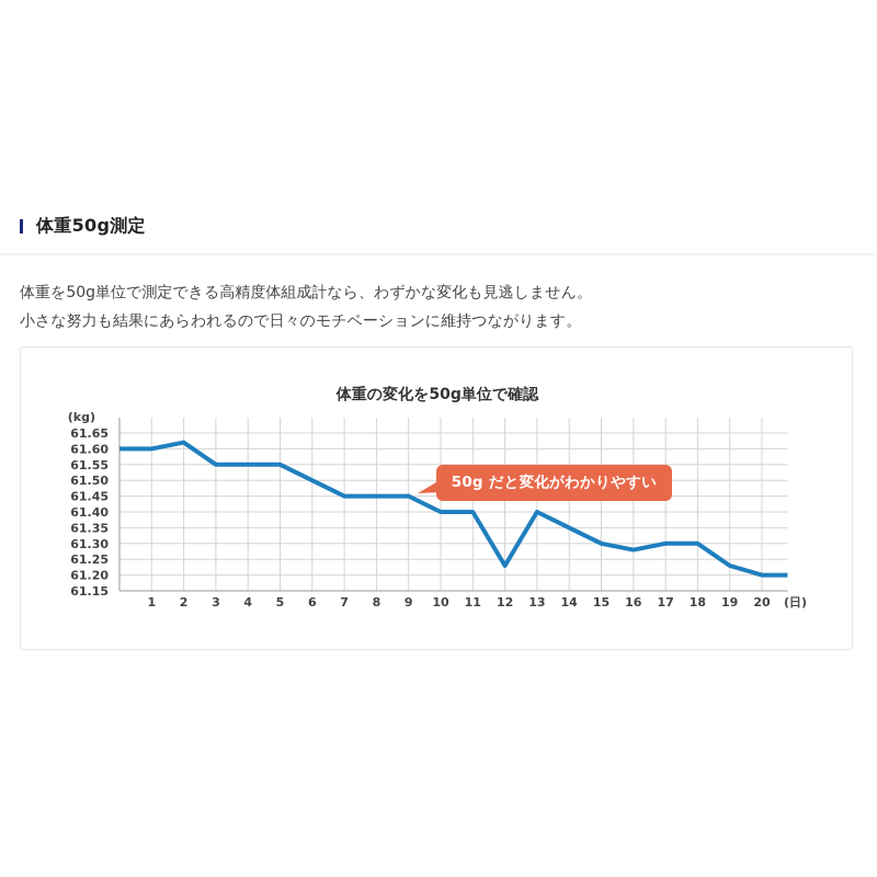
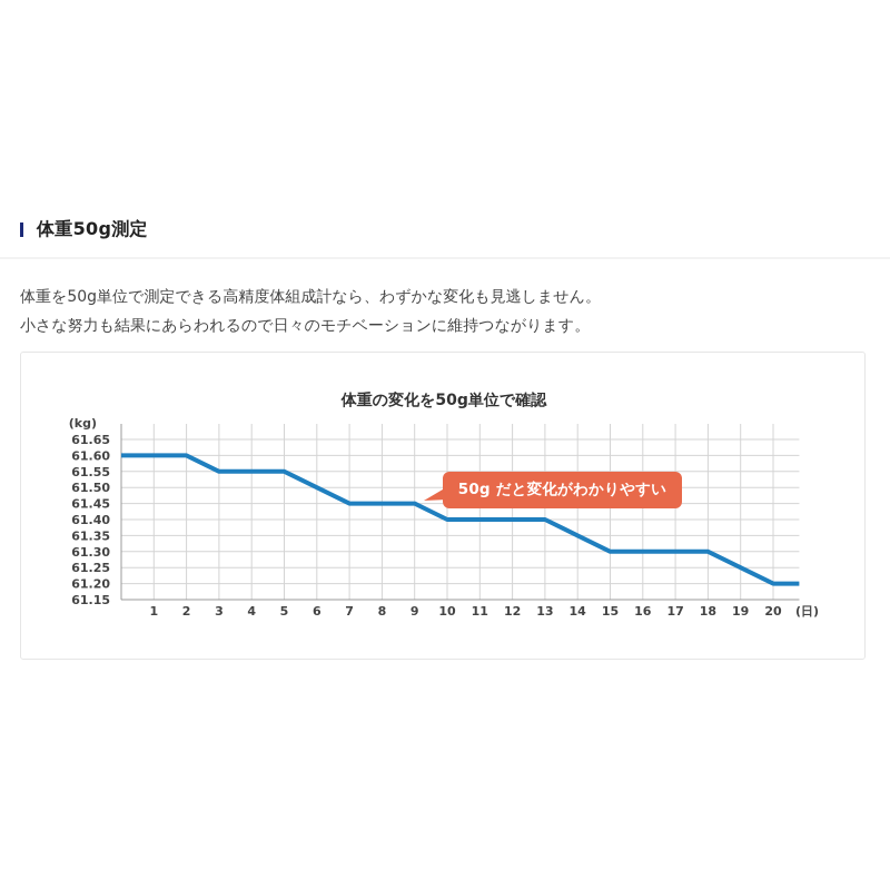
2: 61.62 -> 61.60
12: 61.23 -> 61.40
16: 61.28 -> 61.30
19: 61.23 -> 61.25
